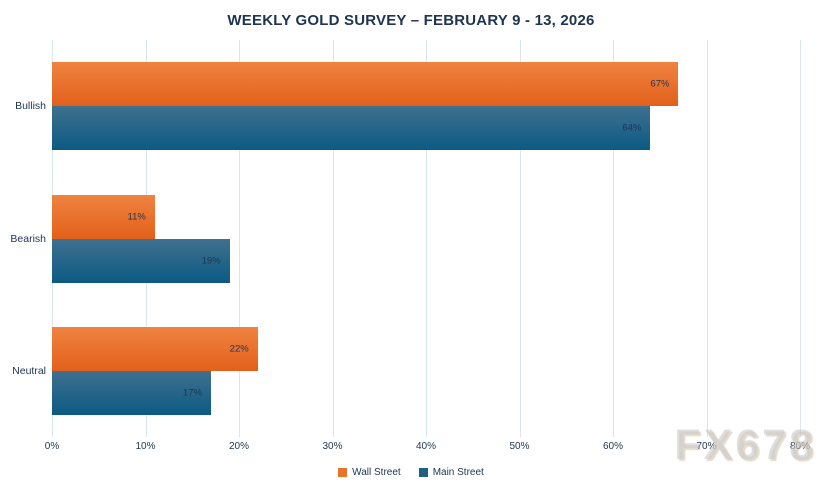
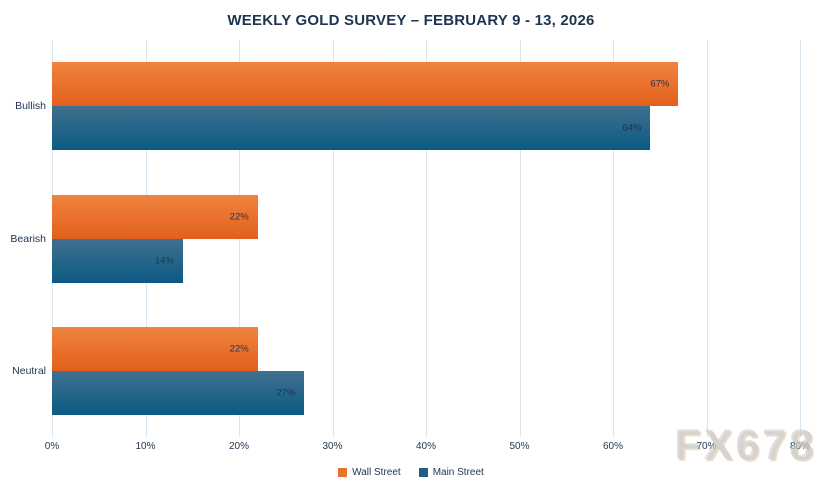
Wall Street/Bearish: 11% -> 22%
Main Street/Bearish: 19% -> 14%
Main Street/Neutral: 17% -> 27%
